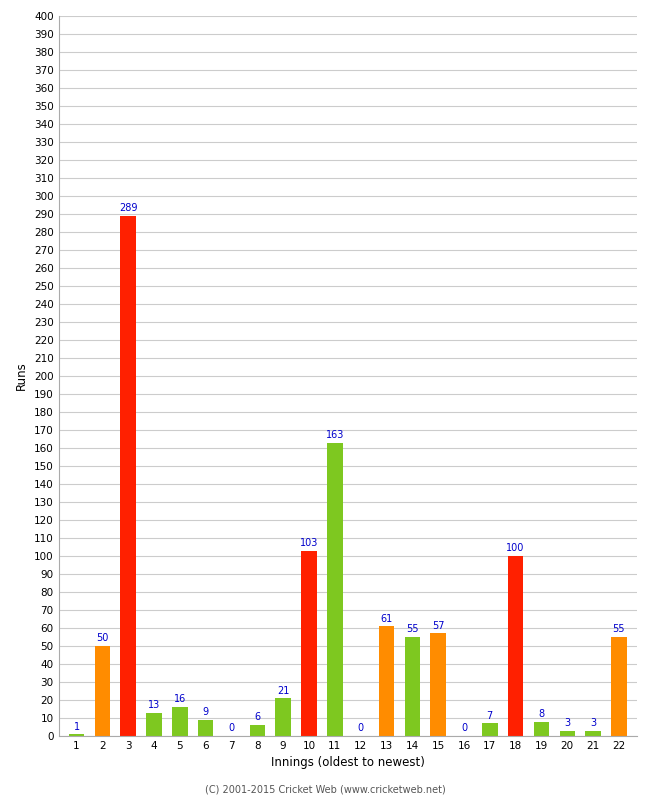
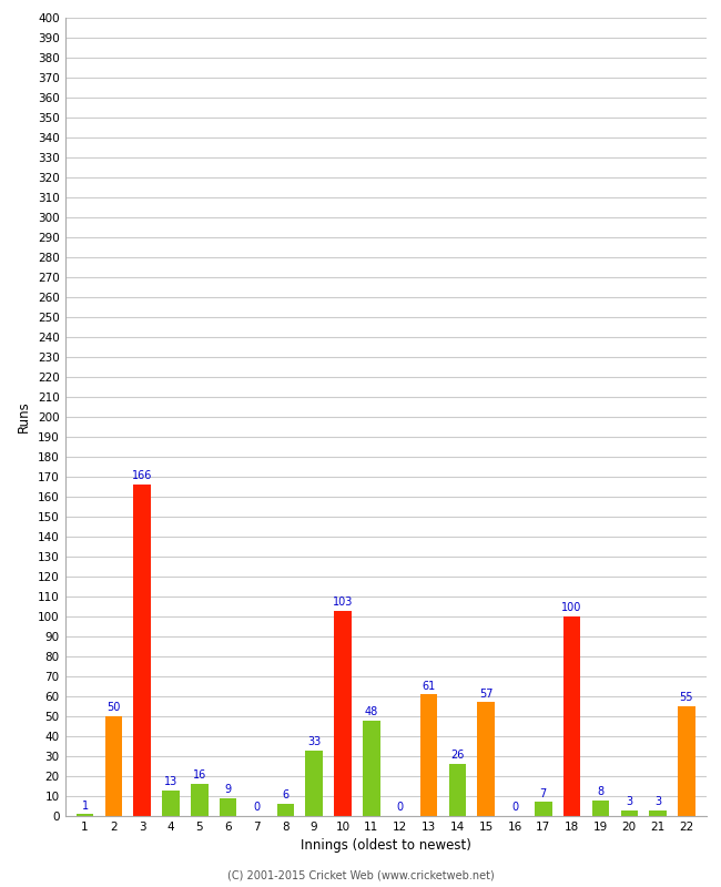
3: 289 -> 166
9: 21 -> 33
11: 163 -> 48
14: 55 -> 26
